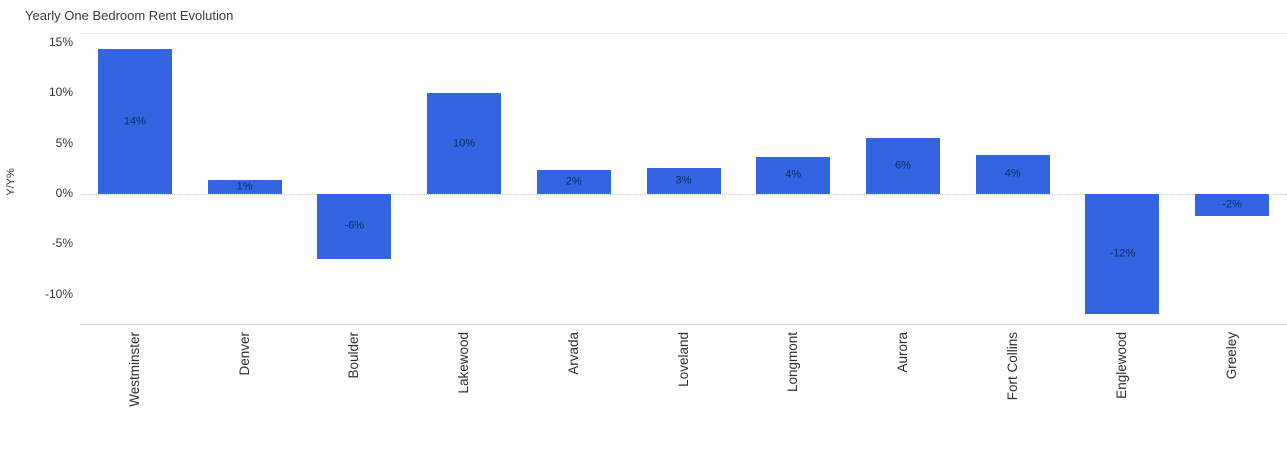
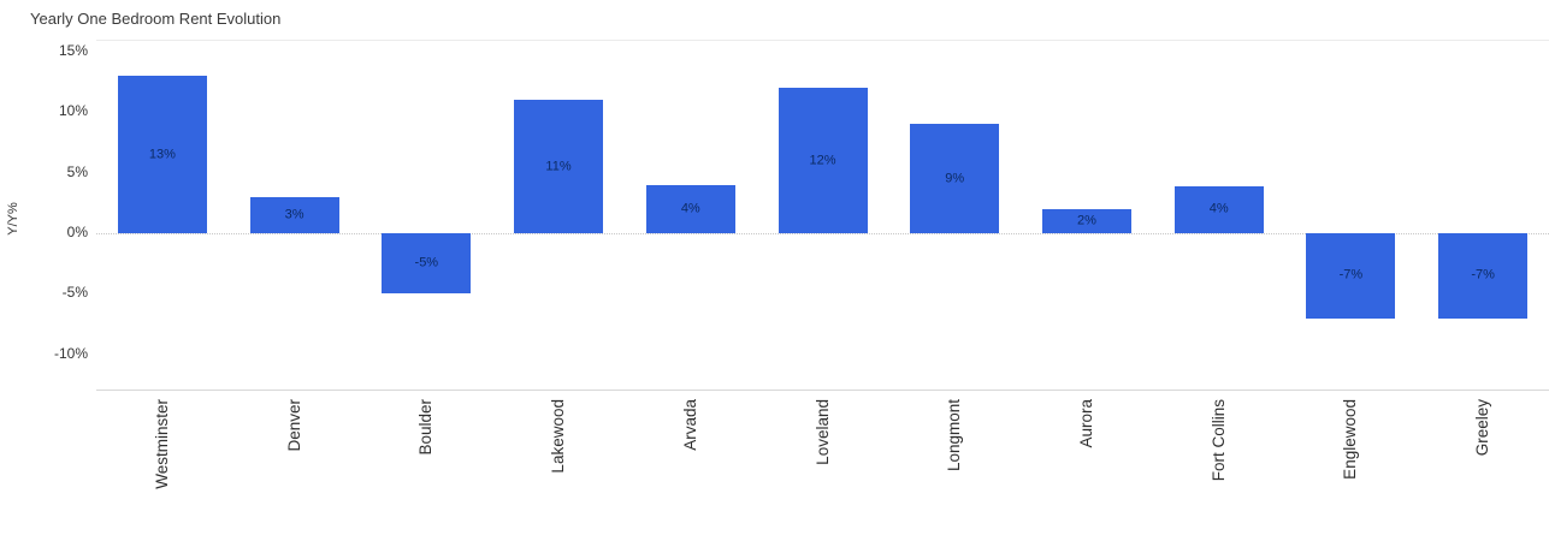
Westminster: 14% -> 13%
Denver: 1% -> 3%
Boulder: -6% -> -5%
Lakewood: 10% -> 11%
Arvada: 2% -> 4%
Loveland: 3% -> 12%
Longmont: 4% -> 9%
Aurora: 6% -> 2%
Englewood: -12% -> -7%
Greeley: -2% -> -7%
